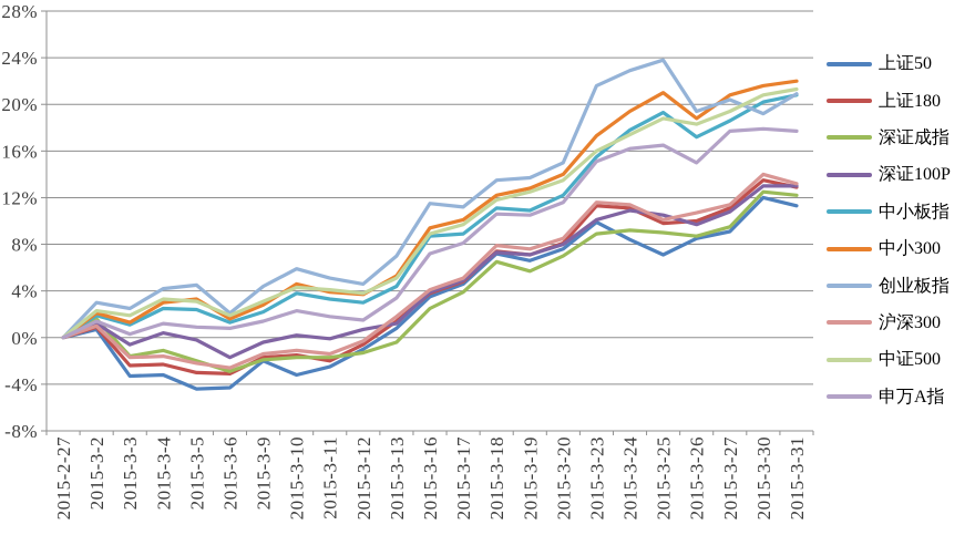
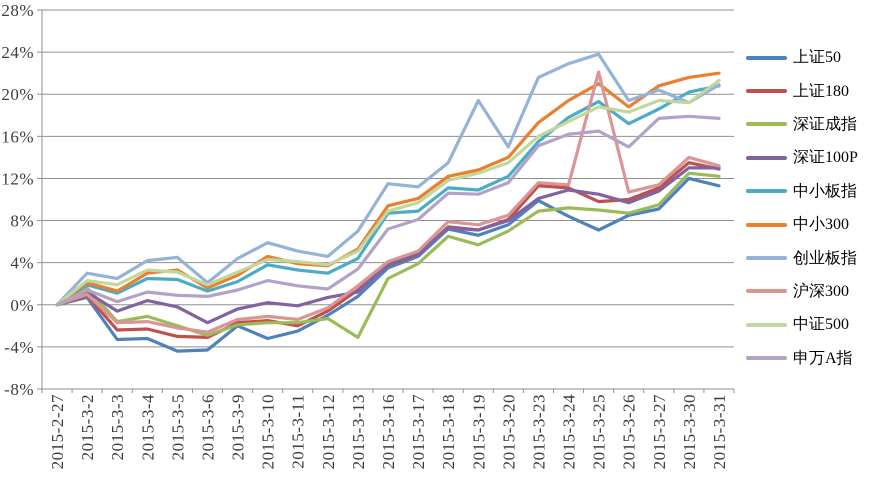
深证成指/2015-3-13: -0.4% -> -3.1%
创业板指/2015-3-19: 13.7% -> 19.4%
沪深300/2015-3-25: 10.1% -> 22.1%
中证500/2015-3-30: 20.8% -> 19.2%
